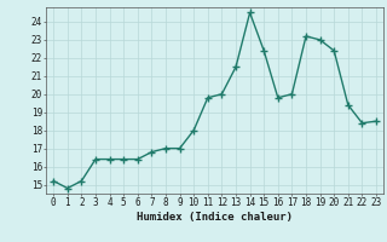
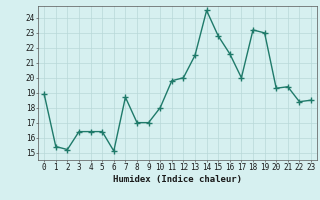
0: 15.2 -> 18.9
1: 14.8 -> 15.4
6: 16.4 -> 15.1
7: 16.8 -> 18.7
15: 22.4 -> 22.8
16: 19.8 -> 21.6
20: 22.4 -> 19.3
